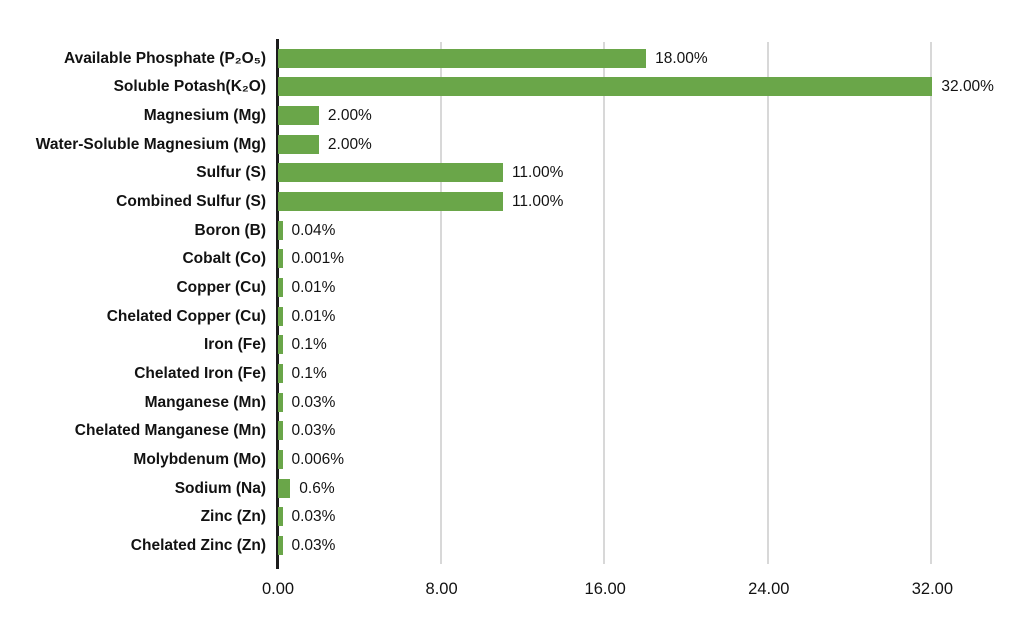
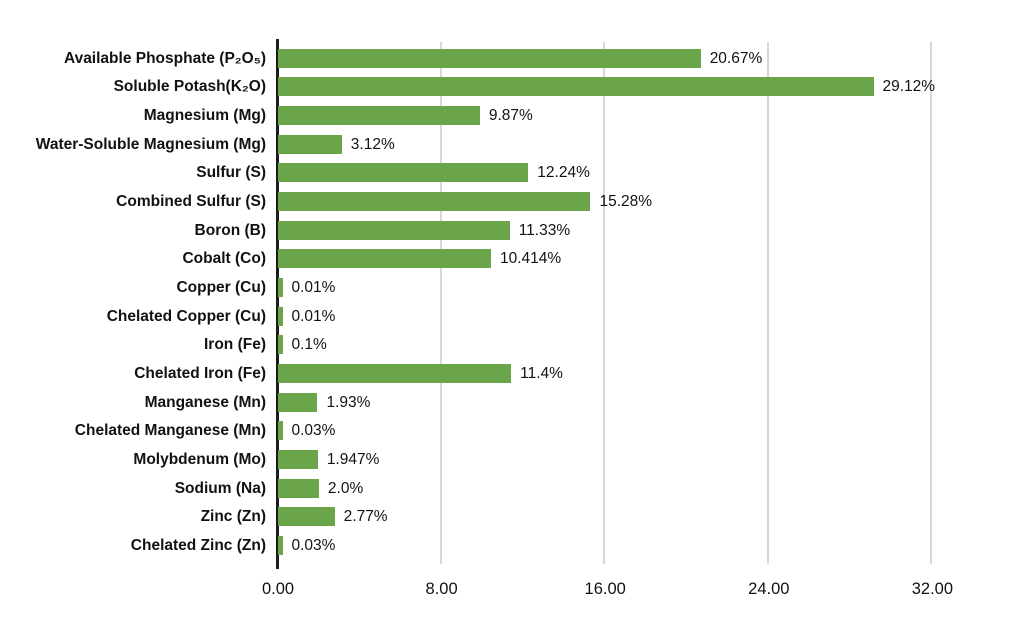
Available Phosphate (P₂O₅): 18.00% -> 20.67%
Soluble Potash(K₂O): 32.00% -> 29.12%
Magnesium (Mg): 2.00% -> 9.87%
Water-Soluble Magnesium (Mg): 2.00% -> 3.12%
Sulfur (S): 11.00% -> 12.24%
Combined Sulfur (S): 11.00% -> 15.28%
Boron (B): 0.04% -> 11.33%
Cobalt (Co): 0.001% -> 10.414%
Chelated Iron (Fe): 0.1% -> 11.4%
Manganese (Mn): 0.03% -> 1.93%
Molybdenum (Mo): 0.006% -> 1.947%
Sodium (Na): 0.6% -> 2.0%
Zinc (Zn): 0.03% -> 2.77%
